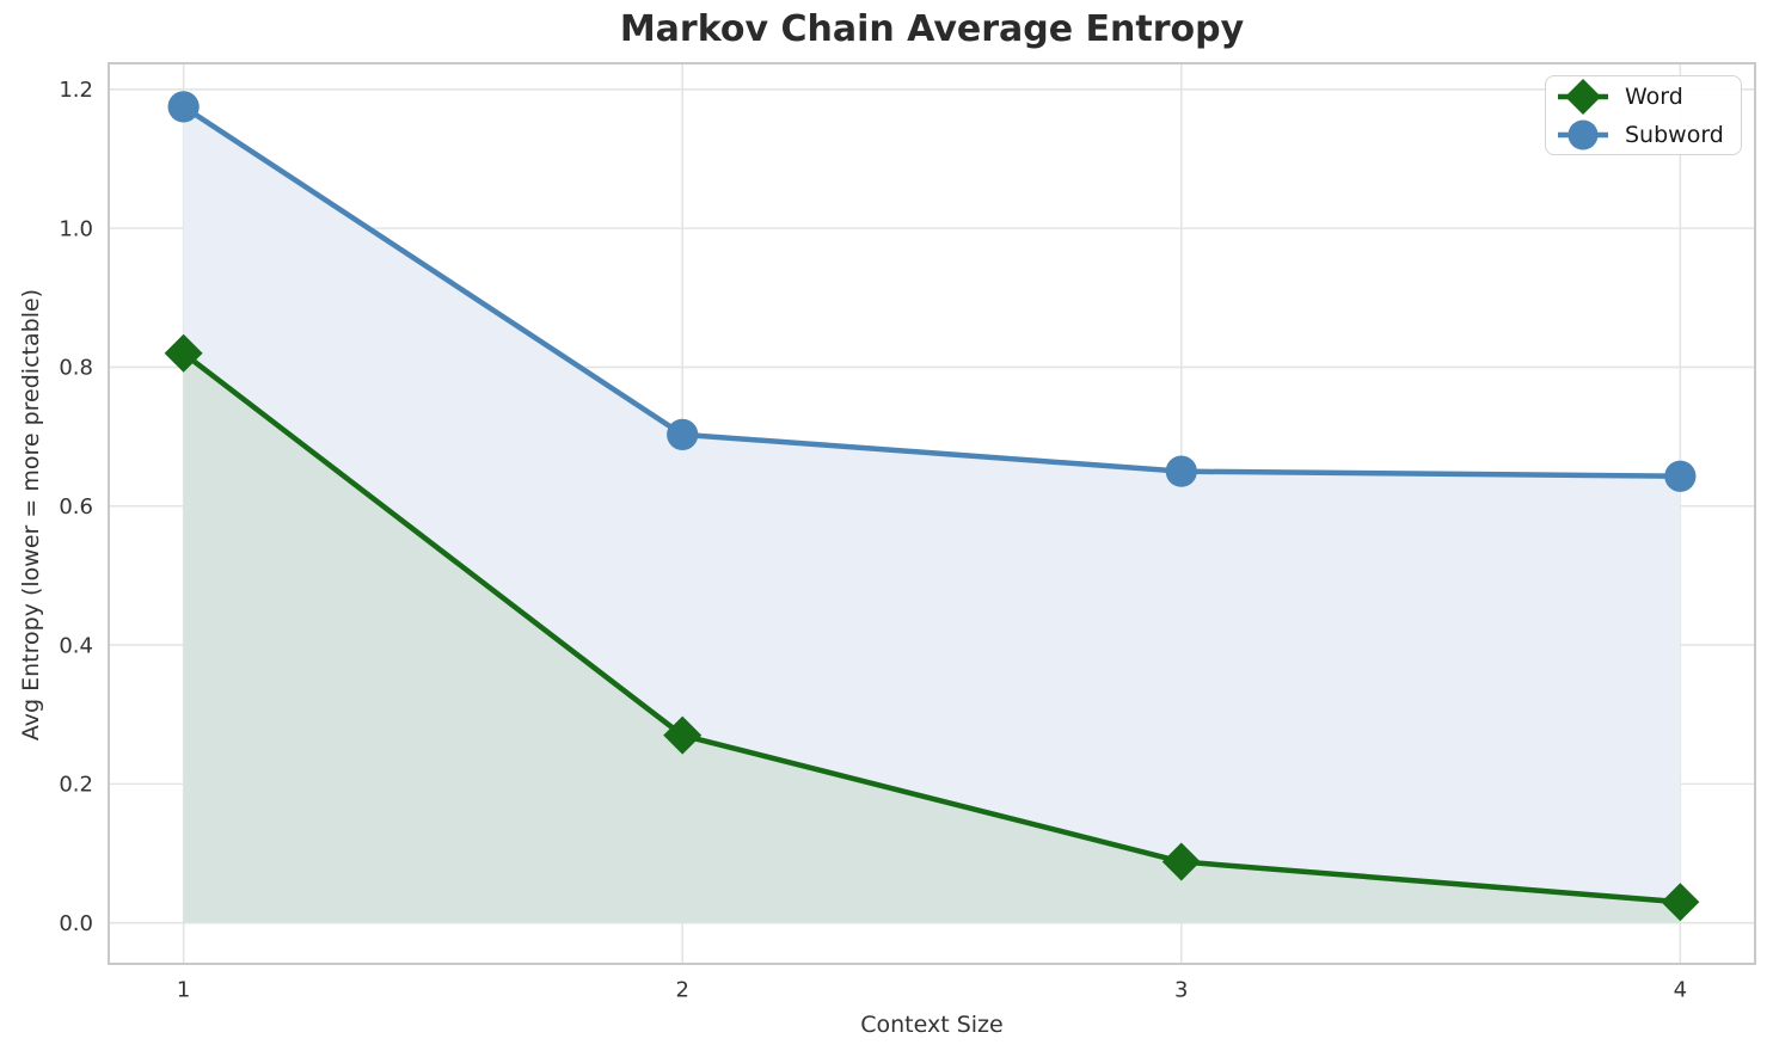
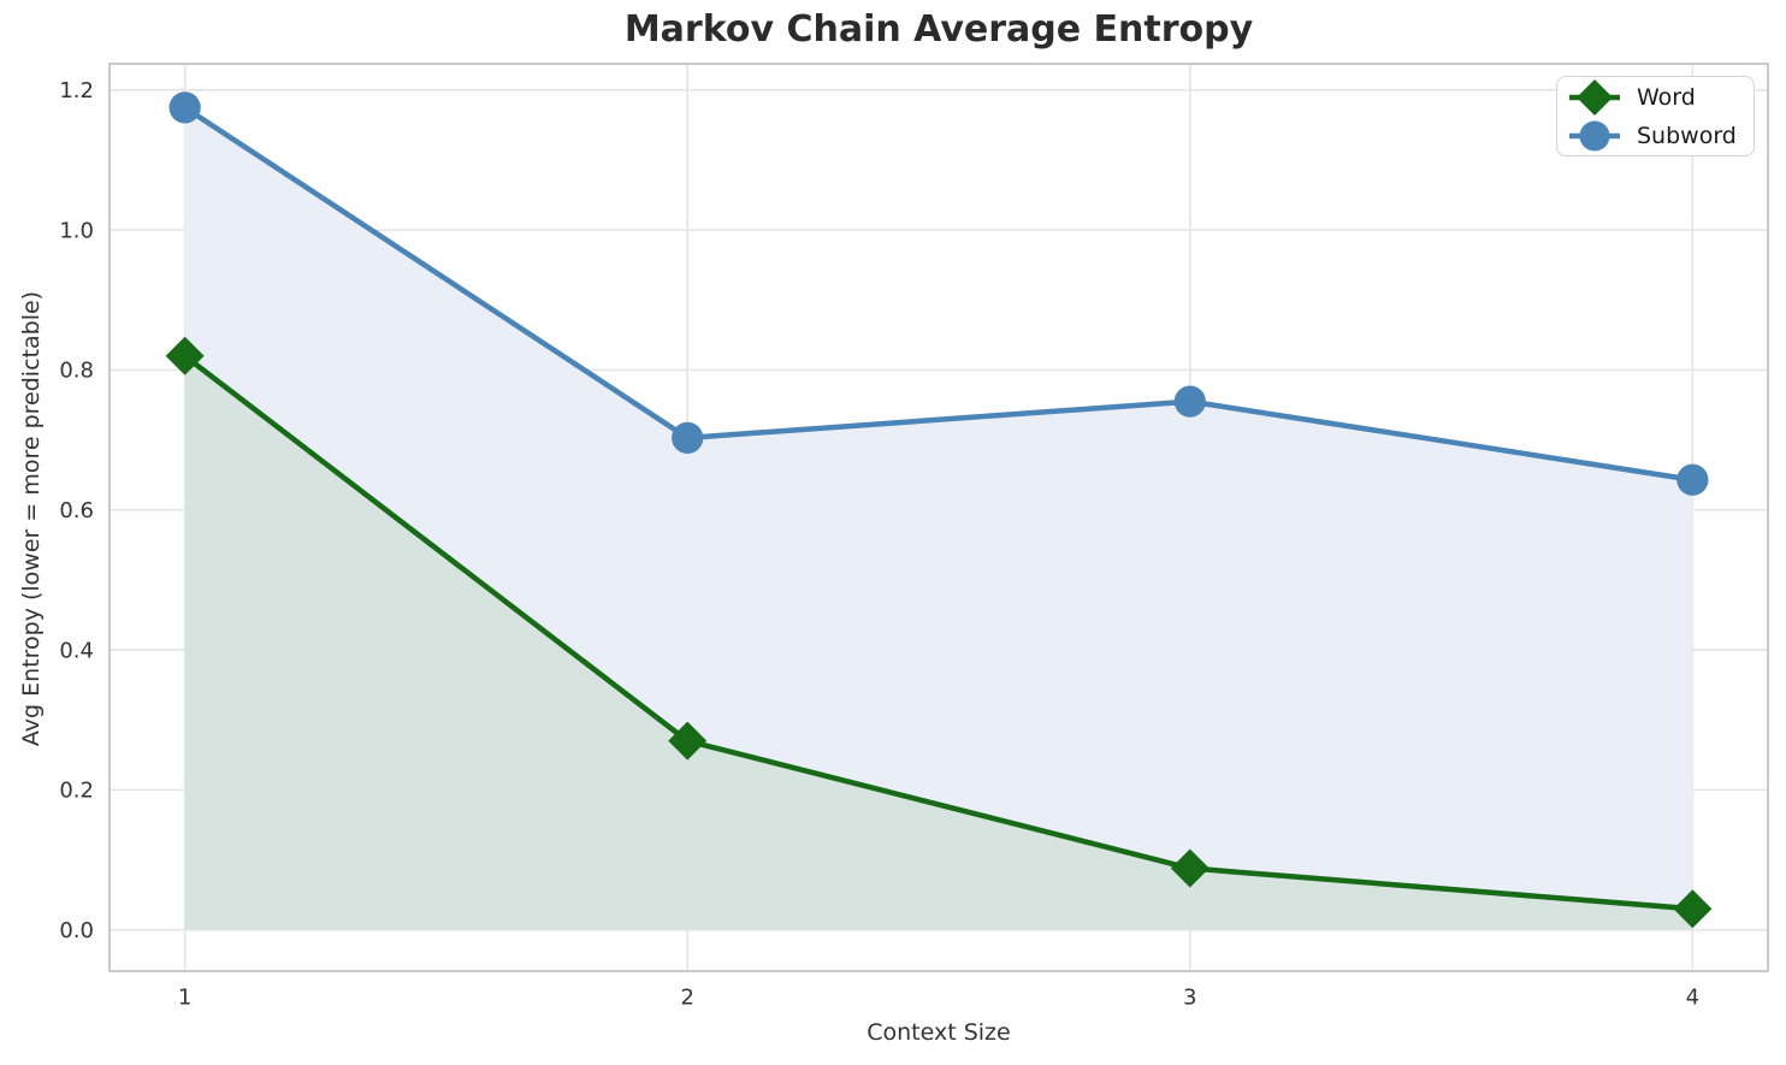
Subword/3: 0.65 -> 0.76
